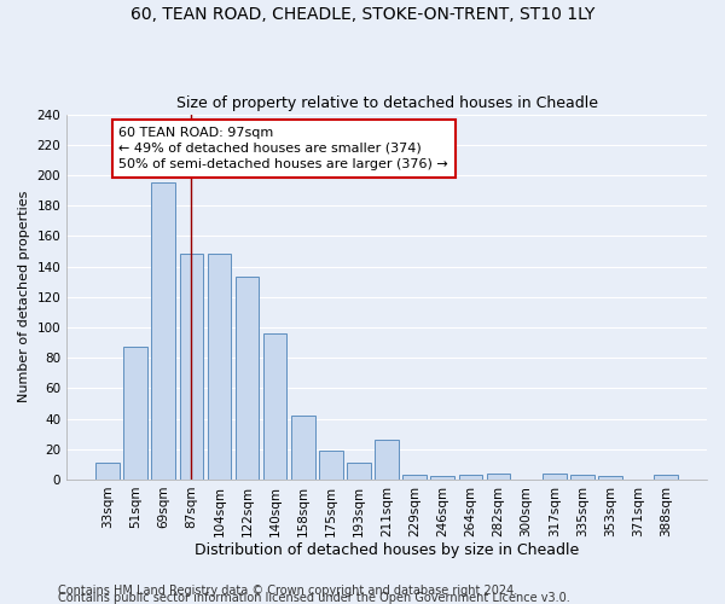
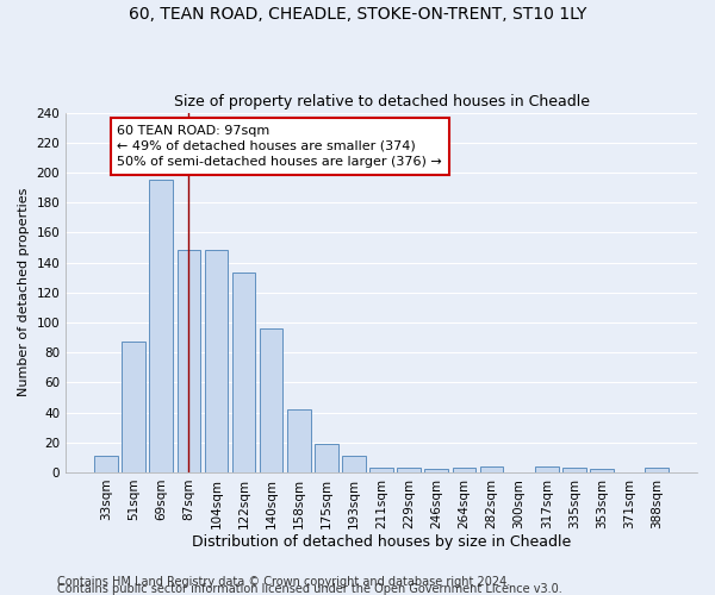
211sqm: 26 -> 3
